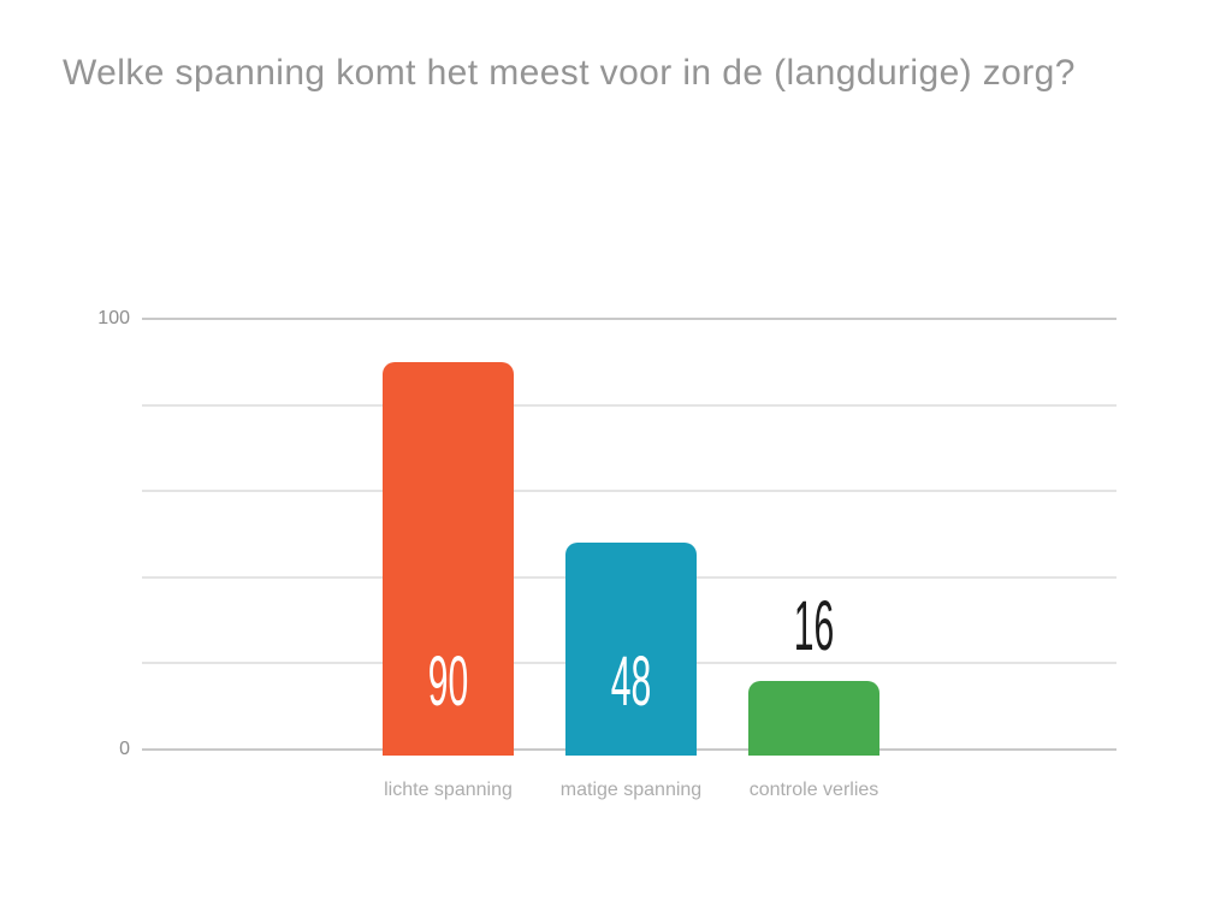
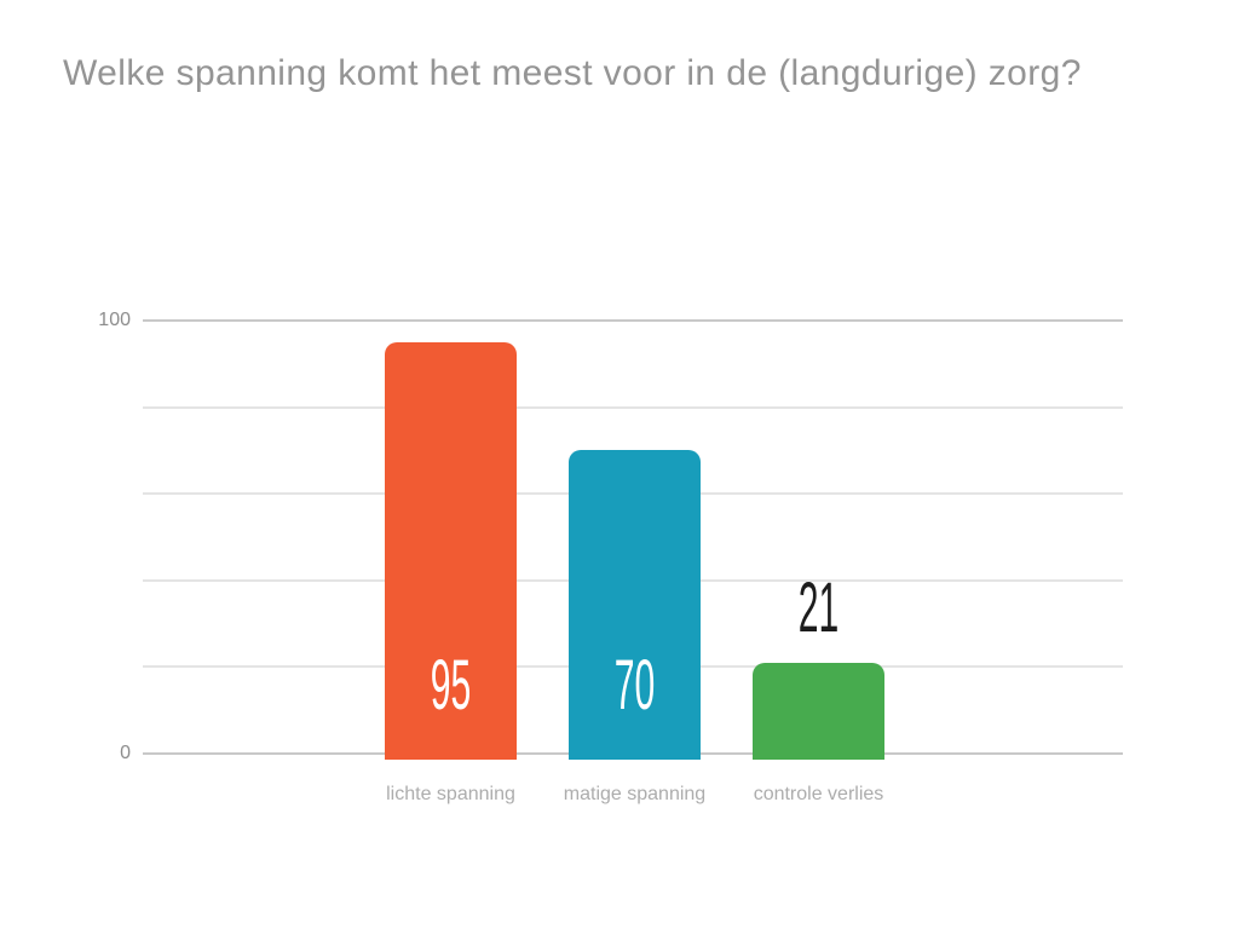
lichte spanning: 90 -> 95
matige spanning: 48 -> 70
controle verlies: 16 -> 21
